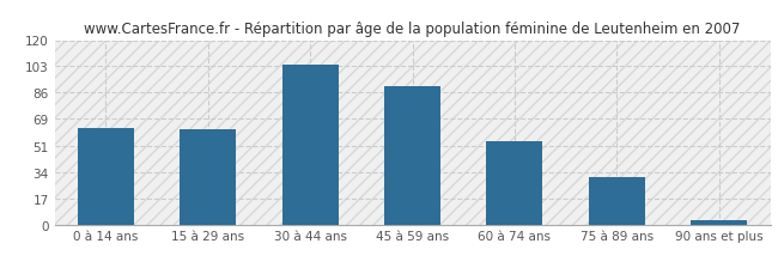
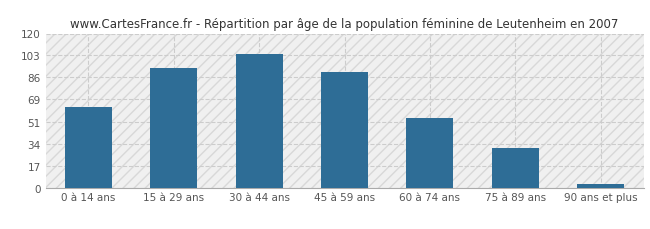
15 à 29 ans: 62 -> 93
